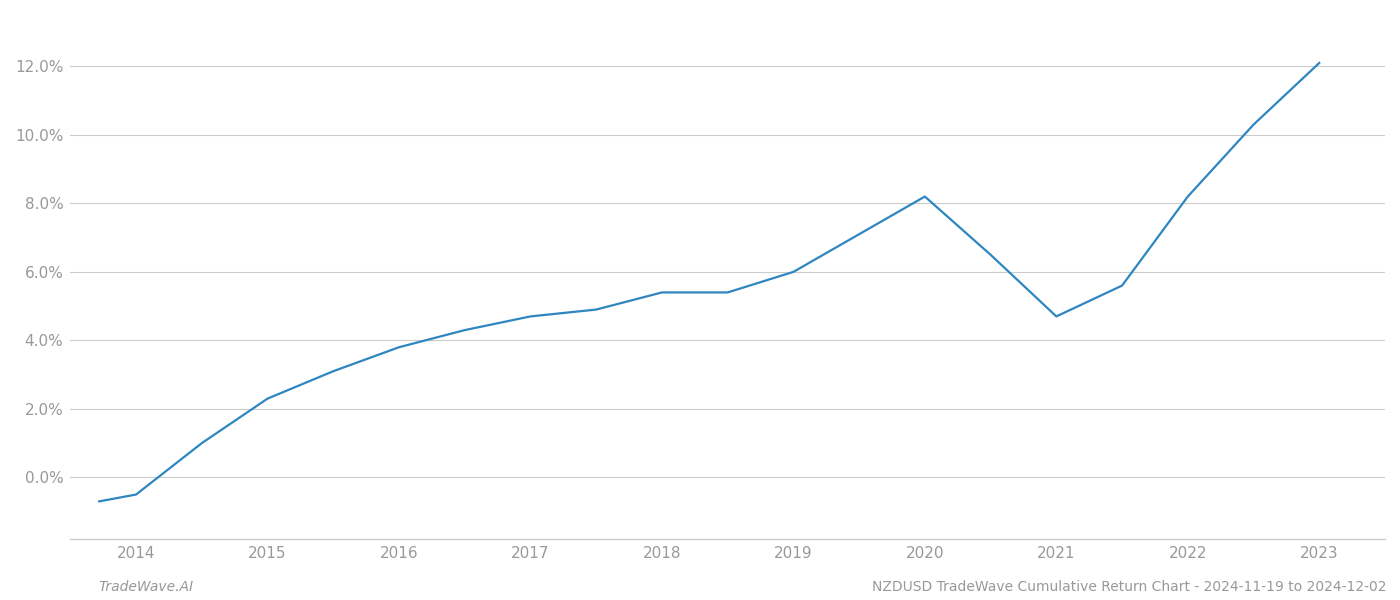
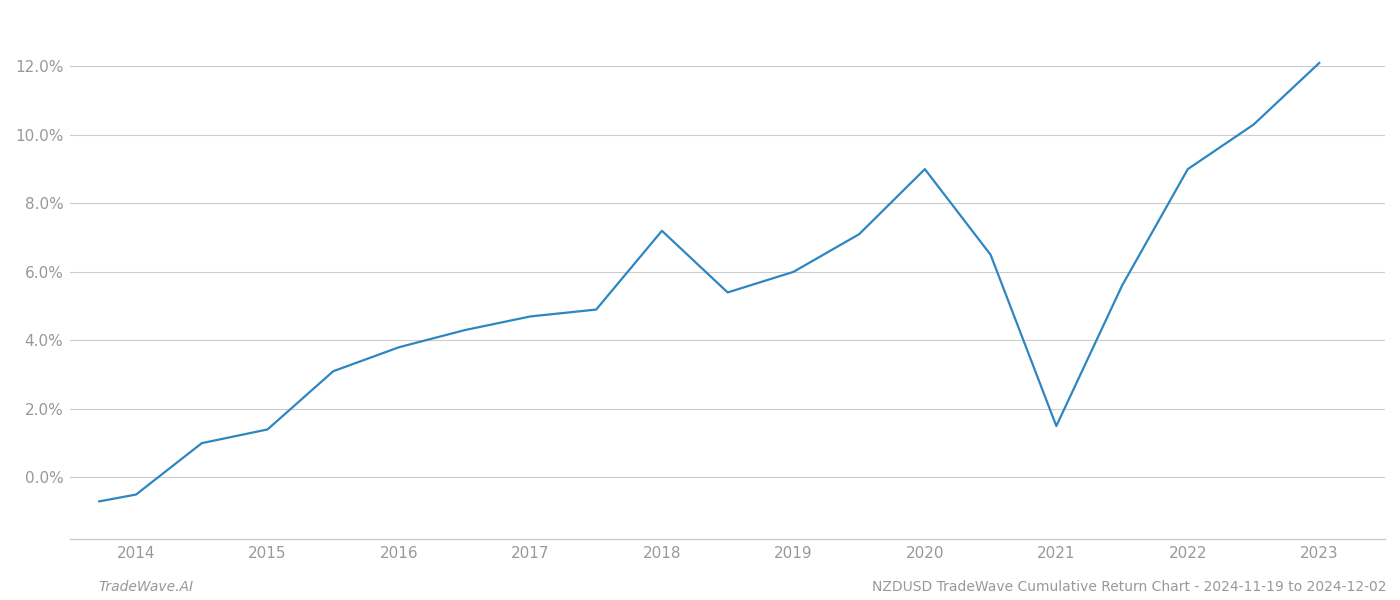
2015: 2.3% -> 1.4%
2018: 5.4% -> 7.2%
2020: 8.2% -> 9.0%
2021: 4.7% -> 1.5%
2022: 8.2% -> 9.0%
